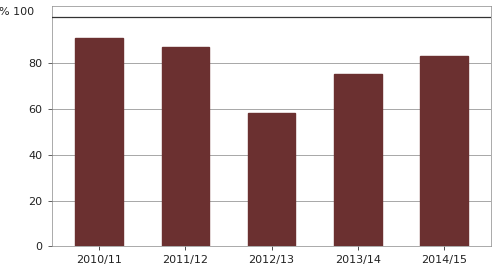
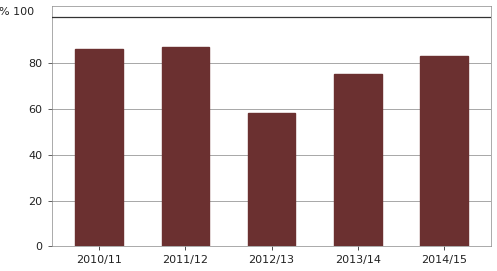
2010/11: 91 -> 86
